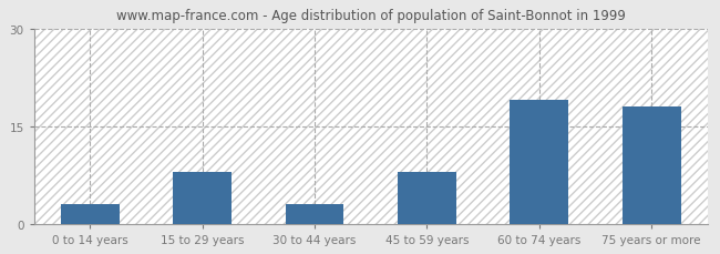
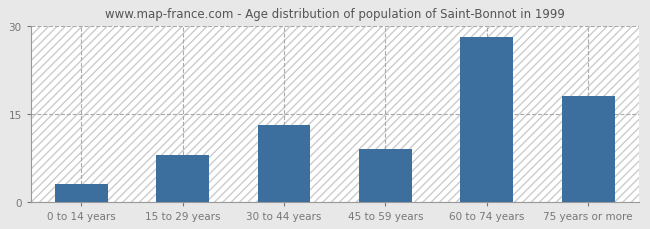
30 to 44 years: 3 -> 13
45 to 59 years: 8 -> 9
60 to 74 years: 19 -> 28
